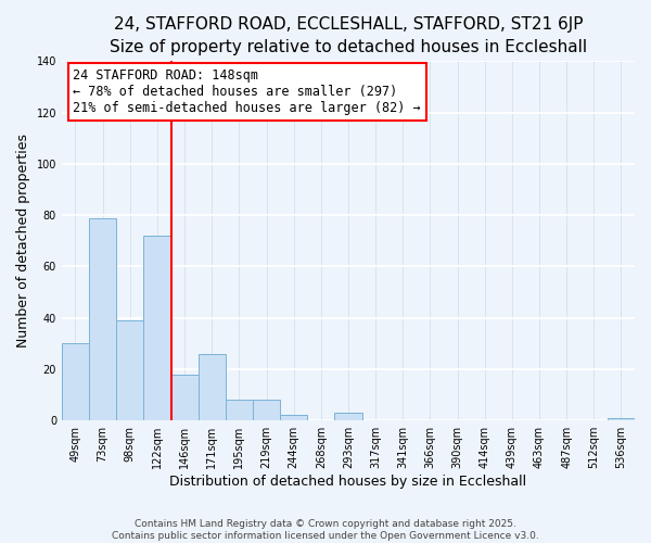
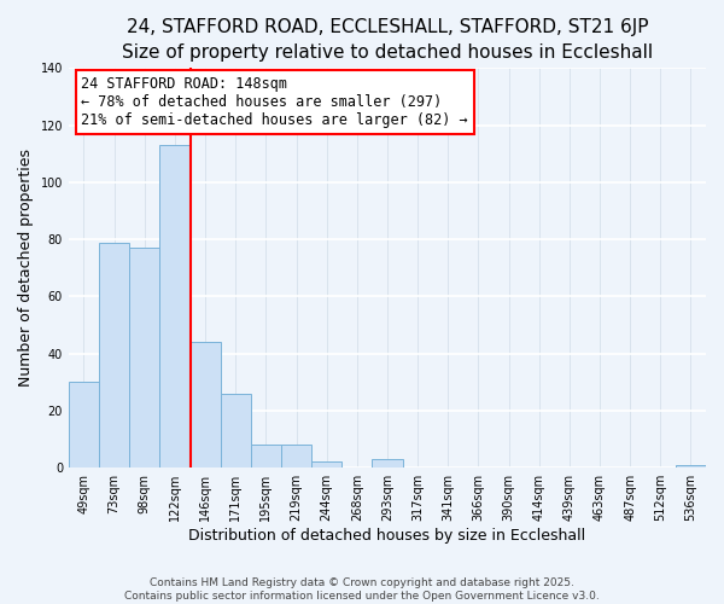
98sqm: 39 -> 77
122sqm: 72 -> 113
146sqm: 18 -> 44
